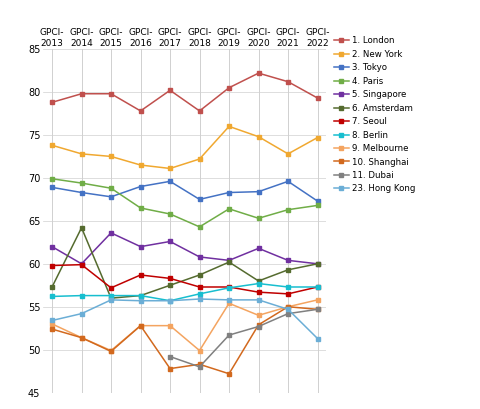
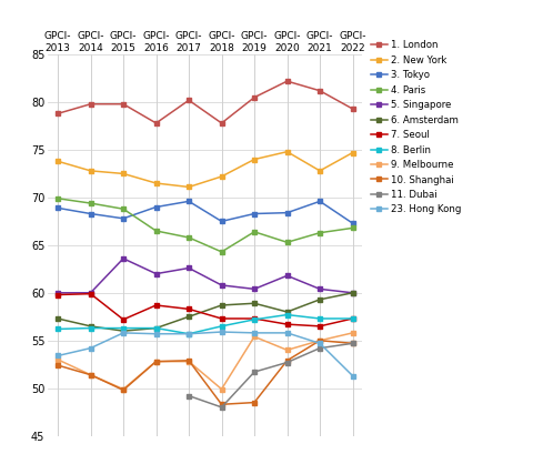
5. Singapore/GPCI- 2013: 62.0 -> 60.0
6. Amsterdam/GPCI- 2014: 64.2 -> 56.5
10. Shanghai/GPCI- 2017: 47.8 -> 52.9
2. New York/GPCI- 2019: 76.0 -> 74.0
6. Amsterdam/GPCI- 2019: 60.2 -> 58.9
10. Shanghai/GPCI- 2019: 47.2 -> 48.5
